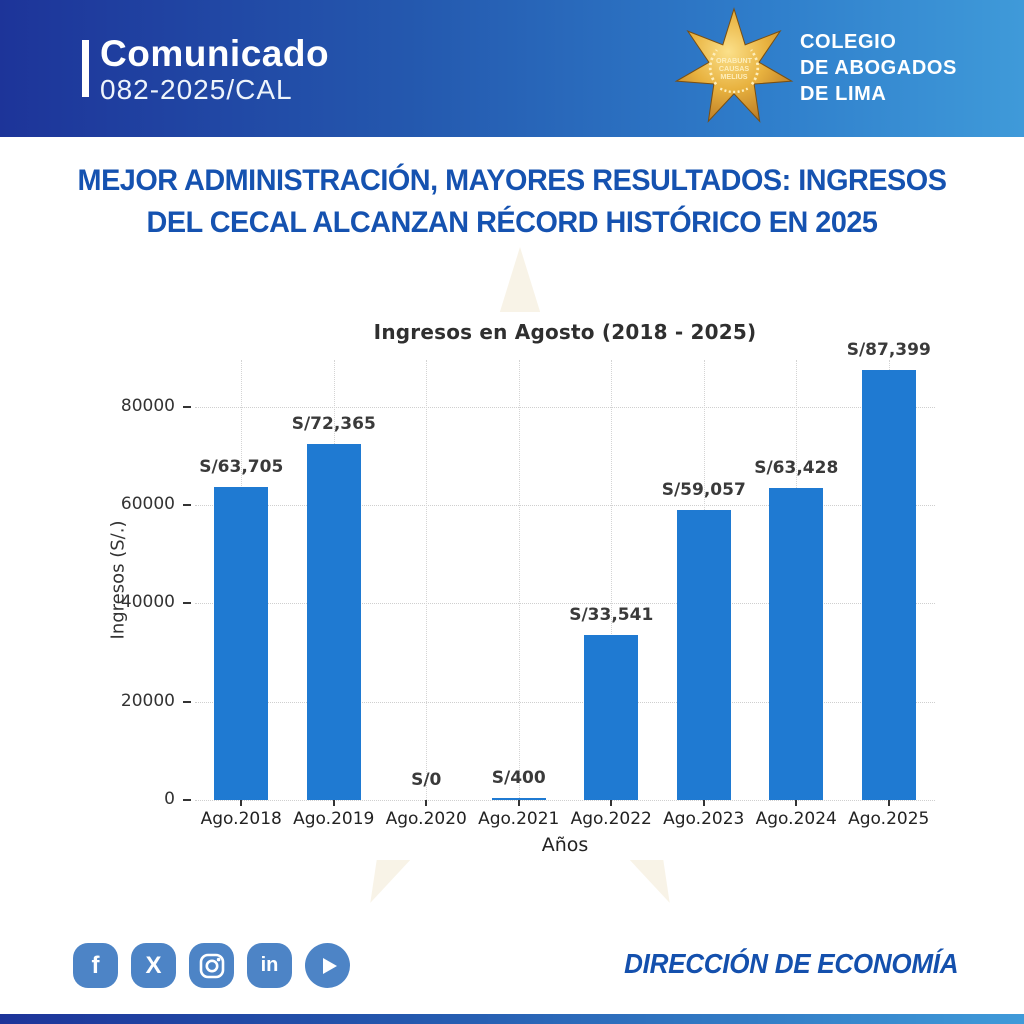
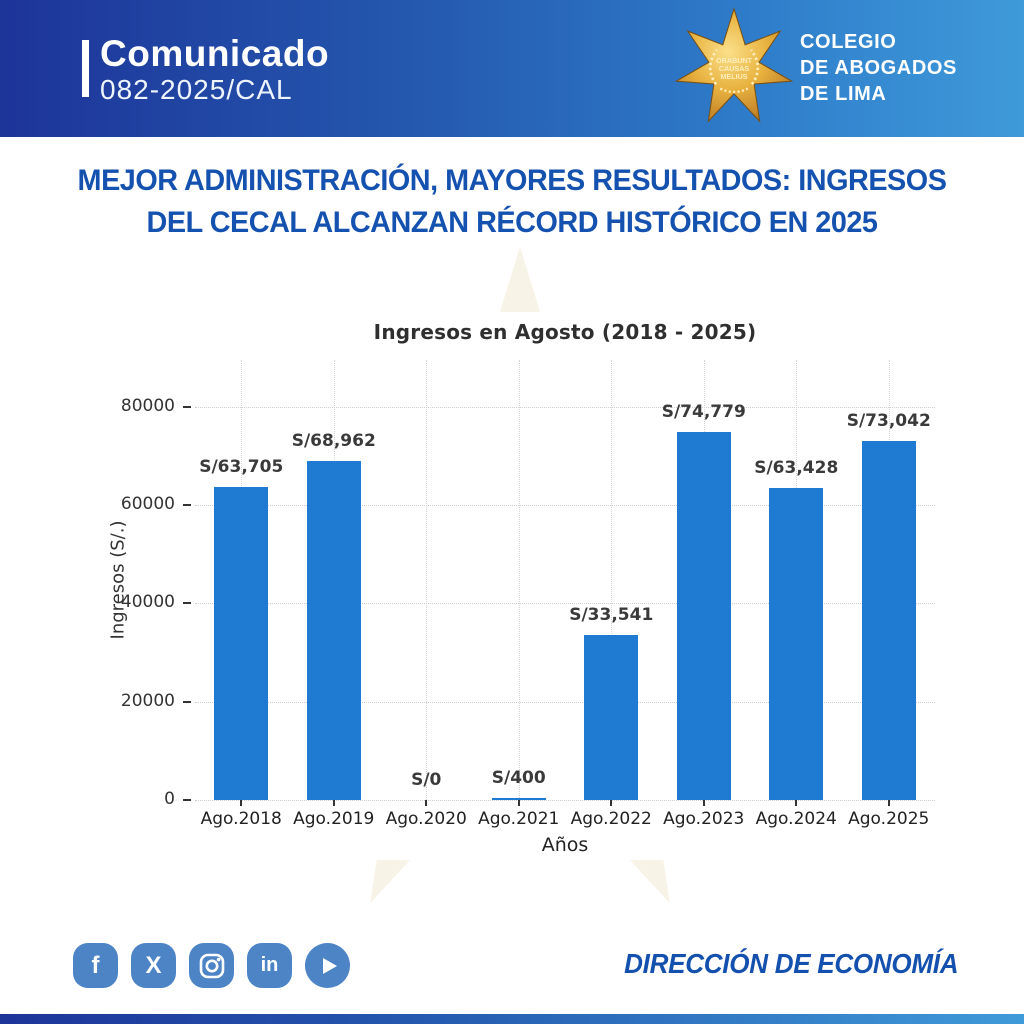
Ago.2019: 72,365 -> 68,962
Ago.2023: 59,057 -> 74,779
Ago.2025: 87,399 -> 73,042
